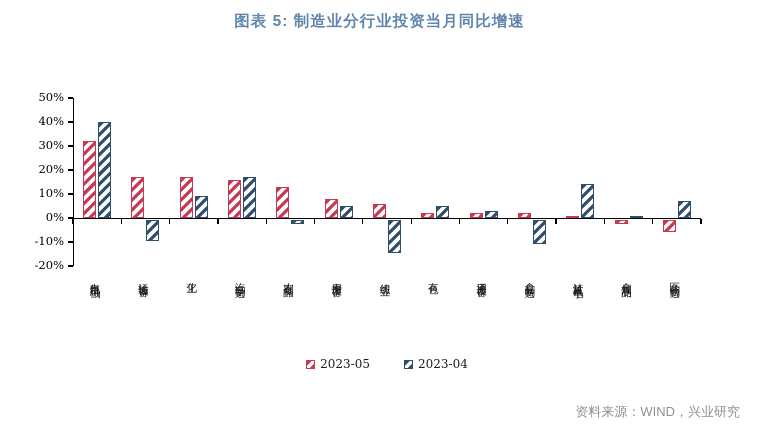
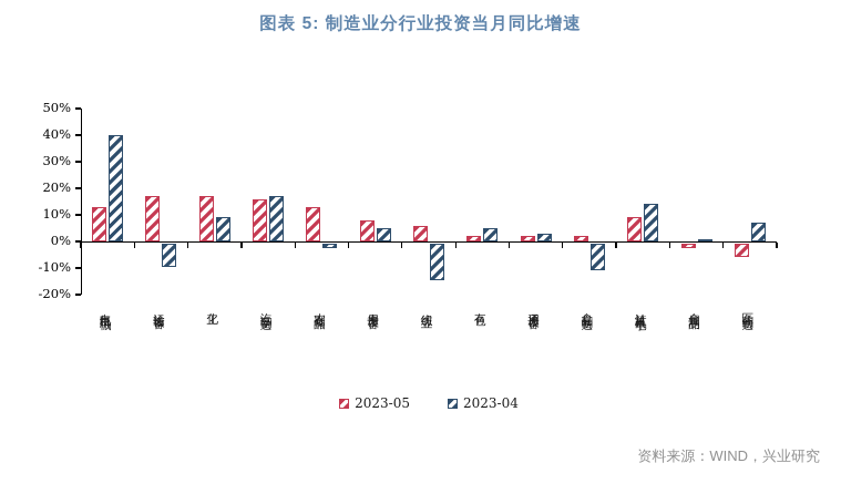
2023-05/电气机械: 32% -> 13%
2023-05/计算机电子: 1% -> 9%
